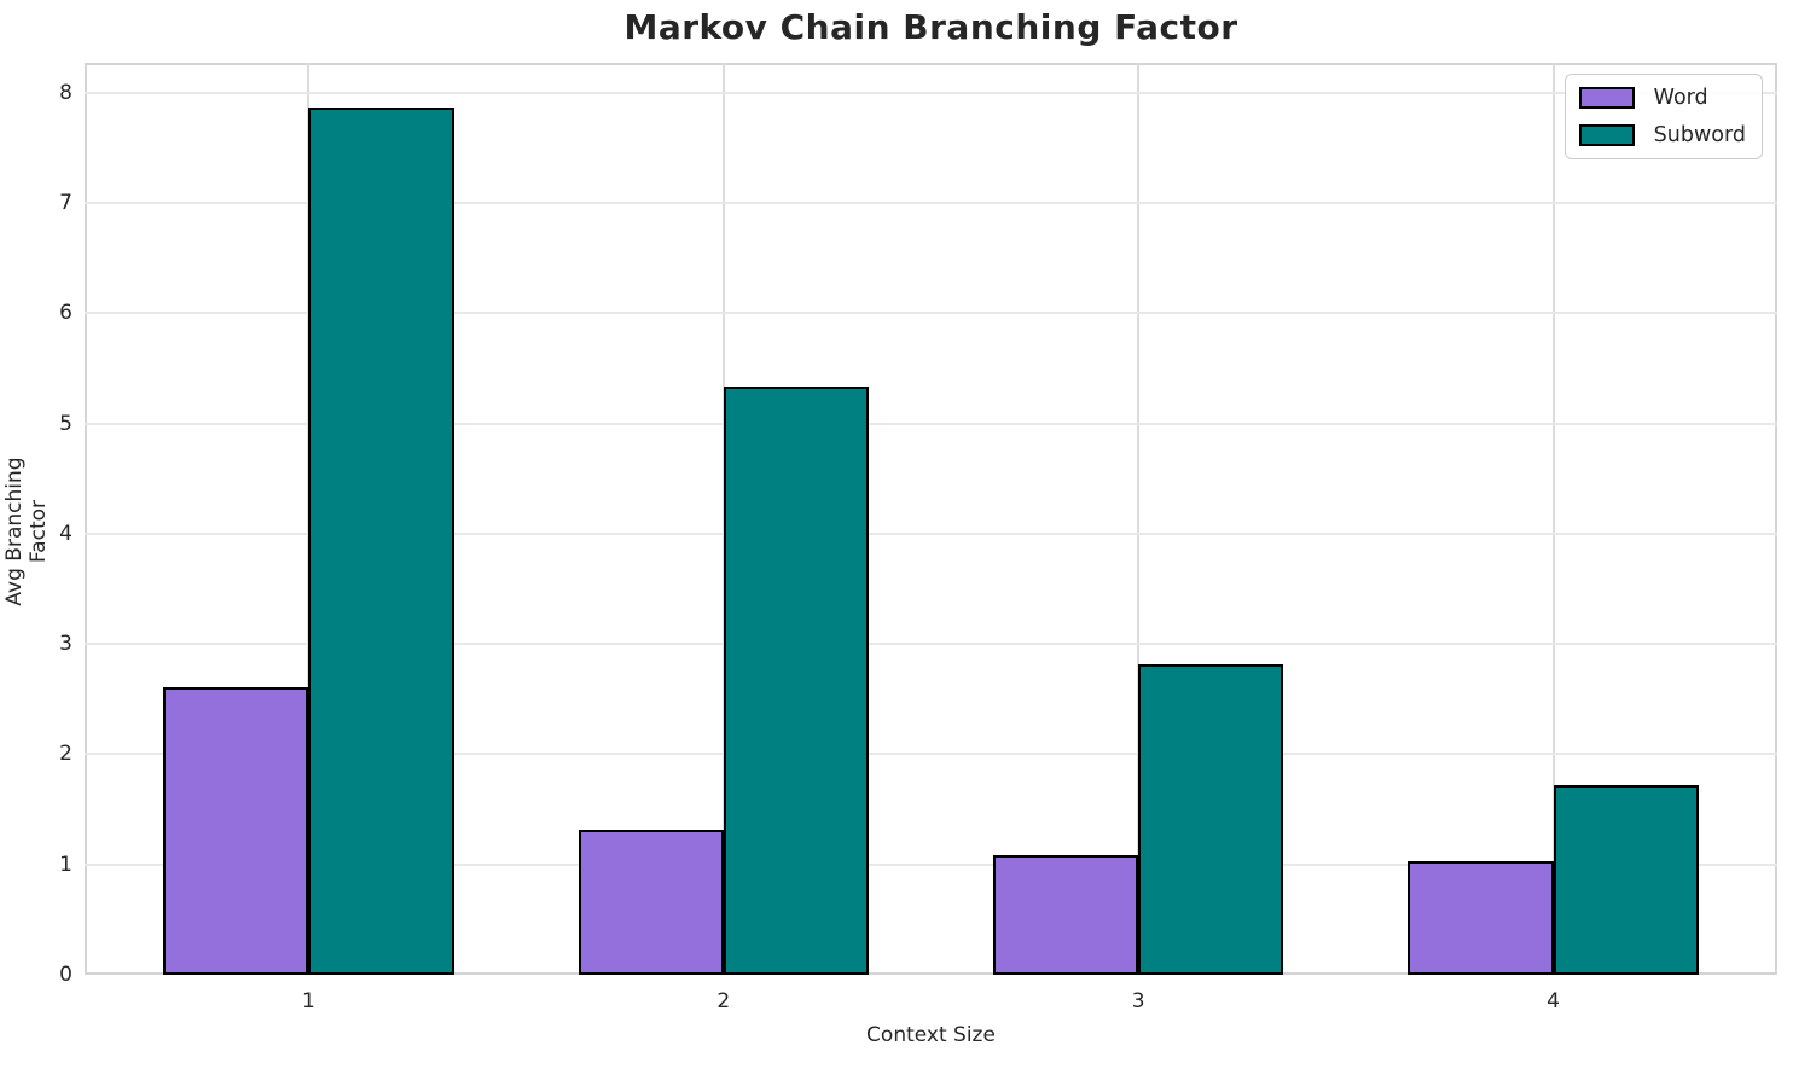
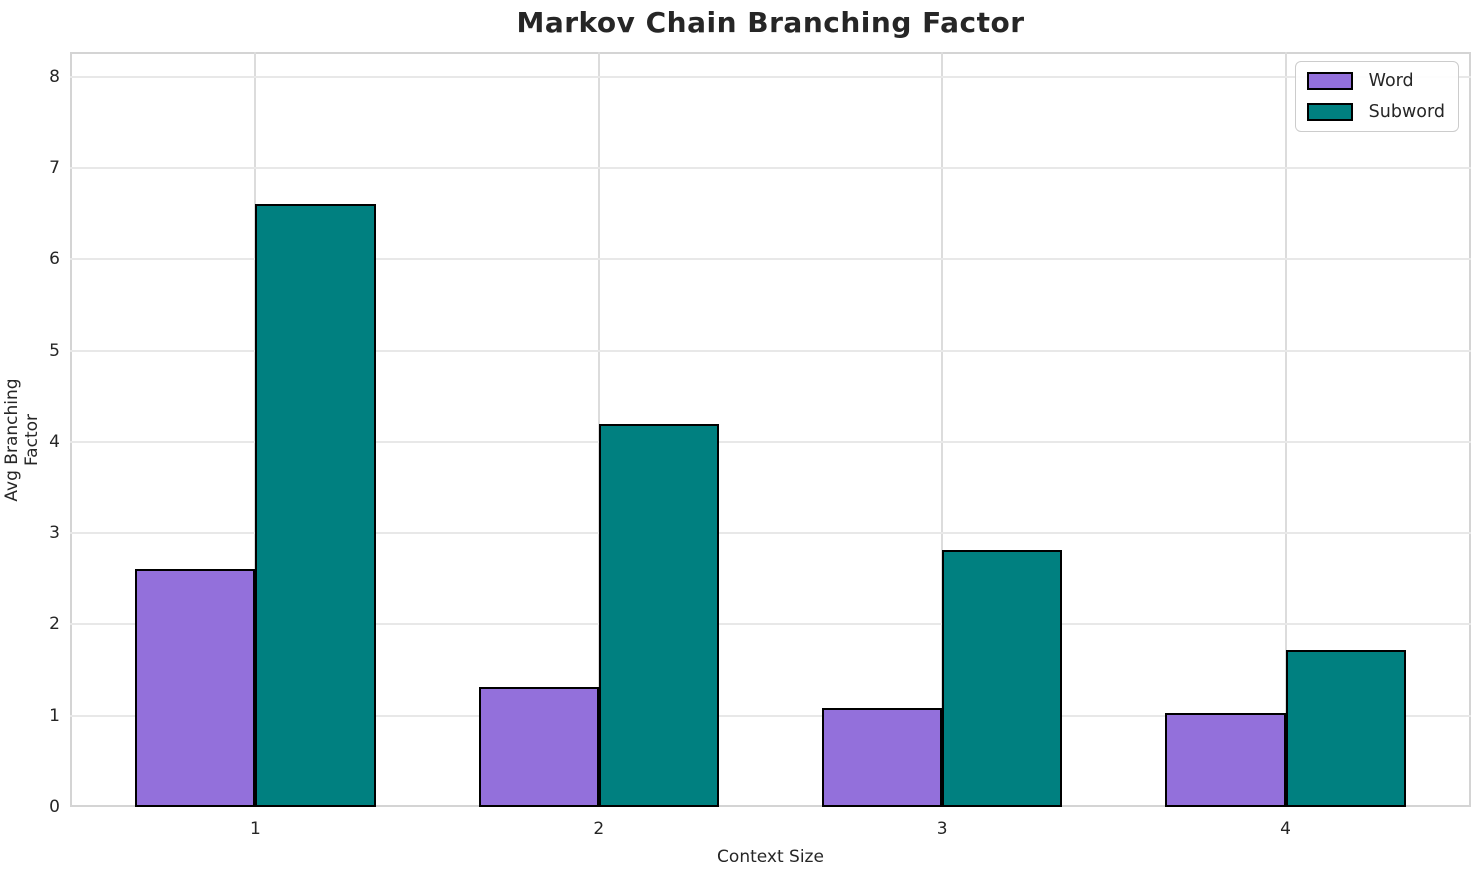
Subword/1: 7.9 -> 6.6
Subword/2: 5.3 -> 4.2
